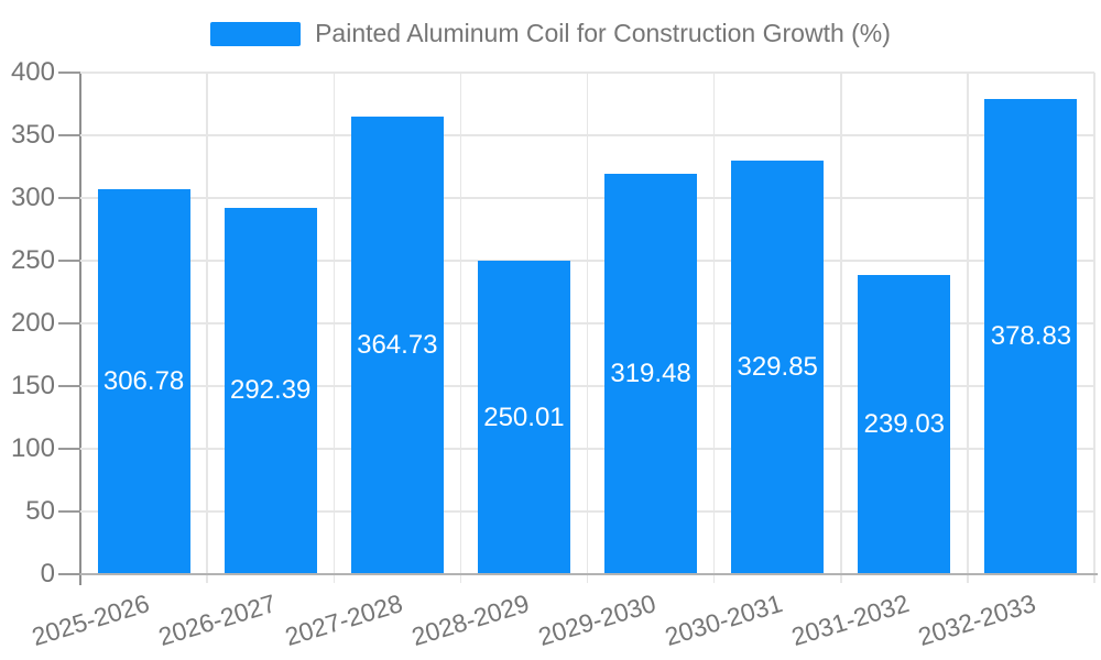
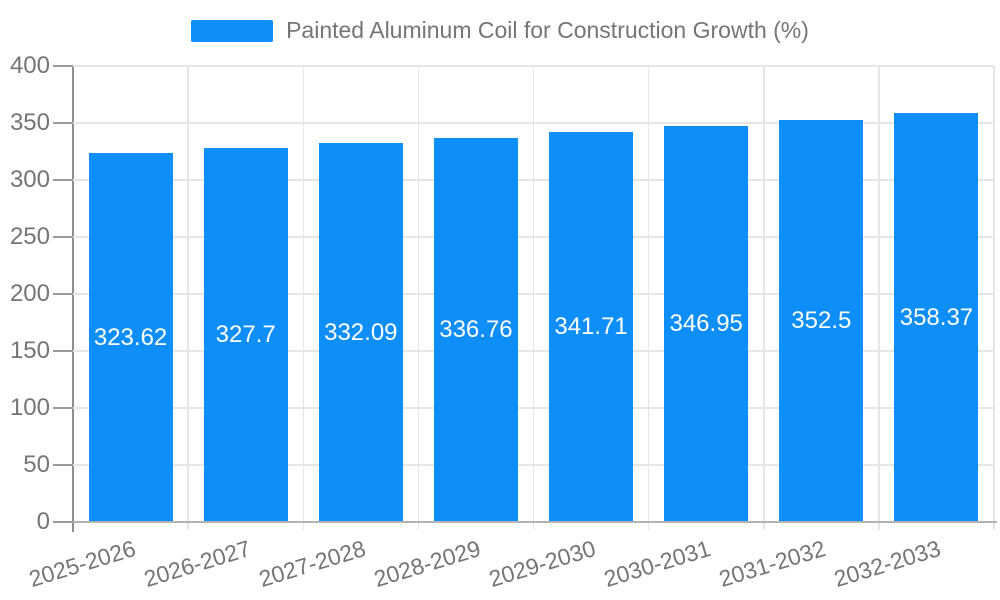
2025-2026: 306.78 -> 323.62
2026-2027: 292.39 -> 327.7
2027-2028: 364.73 -> 332.09
2028-2029: 250.01 -> 336.76
2029-2030: 319.48 -> 341.71
2030-2031: 329.85 -> 346.95
2031-2032: 239.03 -> 352.5
2032-2033: 378.83 -> 358.37
